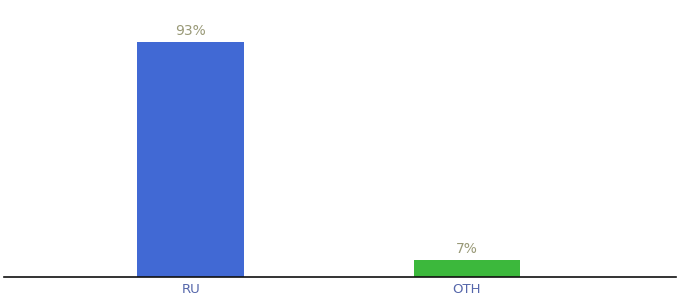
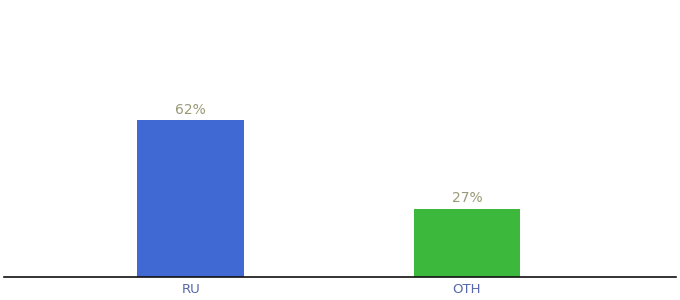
RU: 93% -> 62%
OTH: 7% -> 27%
